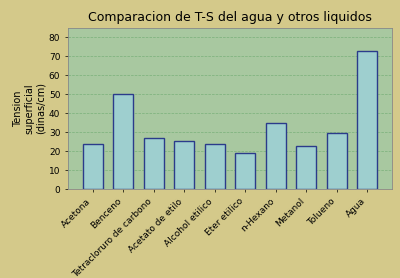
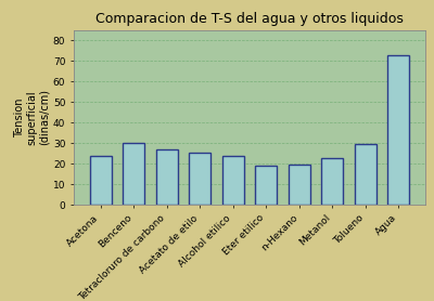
Benceno: 50 -> 30
n-Hexano: 35 -> 20
